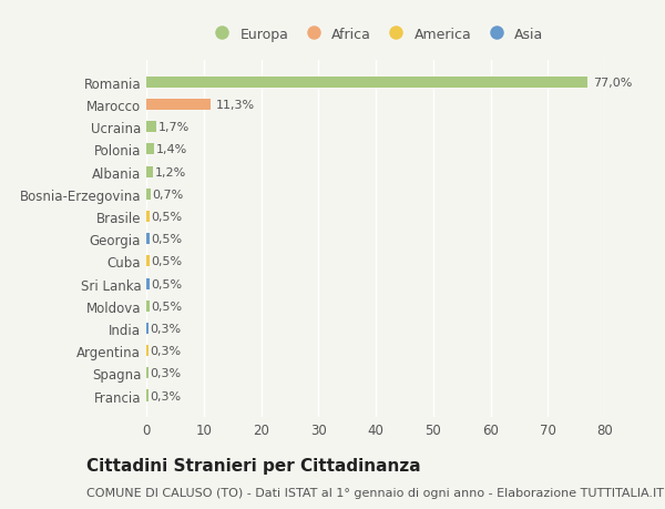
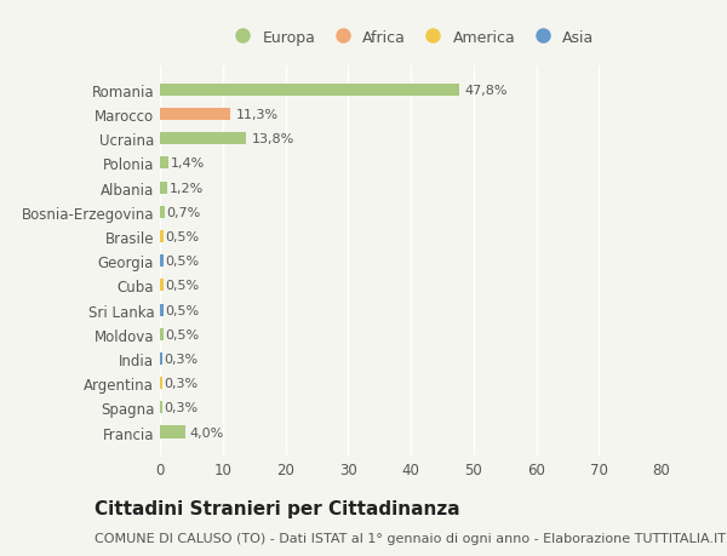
Romania: 77,0% -> 47,8%
Ucraina: 1,7% -> 13,8%
Francia: 0,3% -> 4,0%
